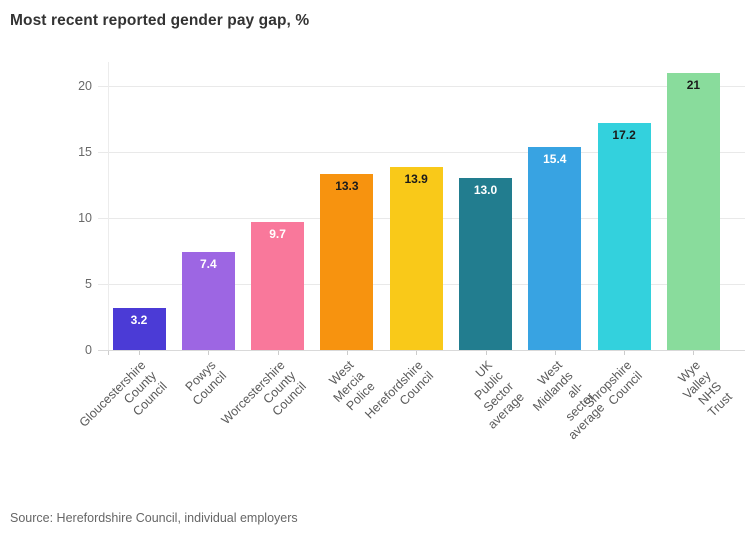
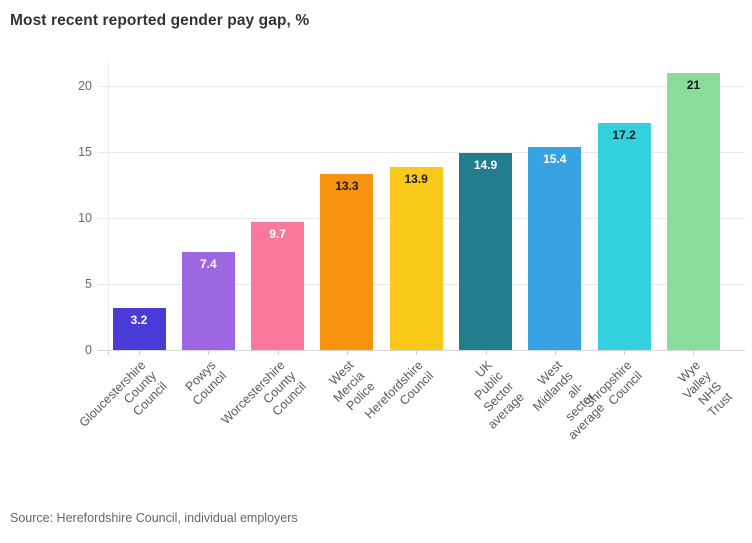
UK Public Sector average: 13.0 -> 14.9
